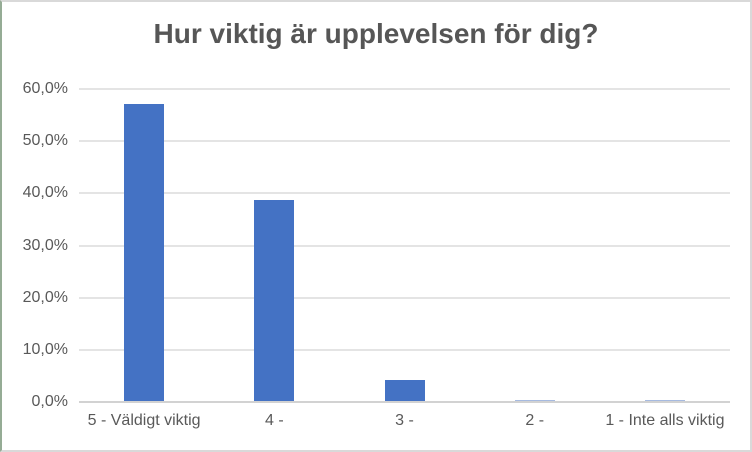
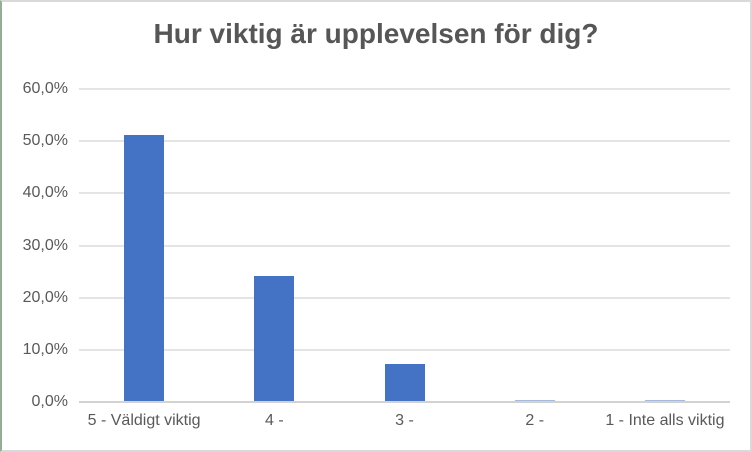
5 - Väldigt viktig: 57% -> 51%
4 -: 39% -> 24%
3 -: 4% -> 7%
